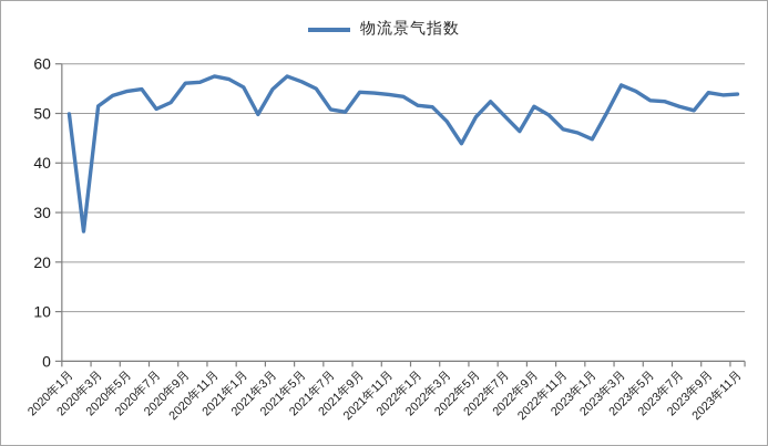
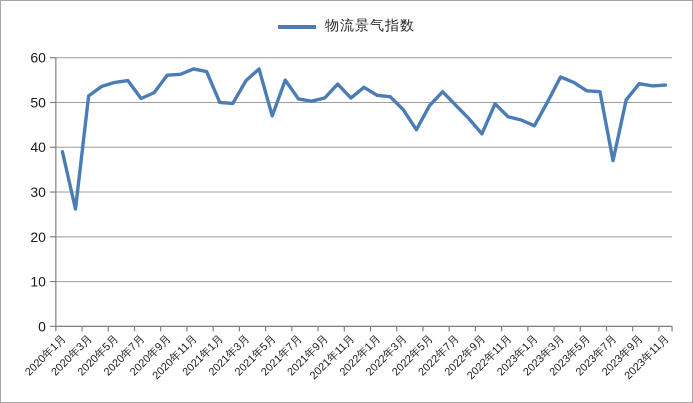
2020年1月: 50 -> 39
2021年1月: 55 -> 50
2021年5月: 56 -> 47
2021年9月: 54 -> 51
2021年11月: 54 -> 51
2022年9月: 51 -> 43
2023年7月: 51 -> 37
